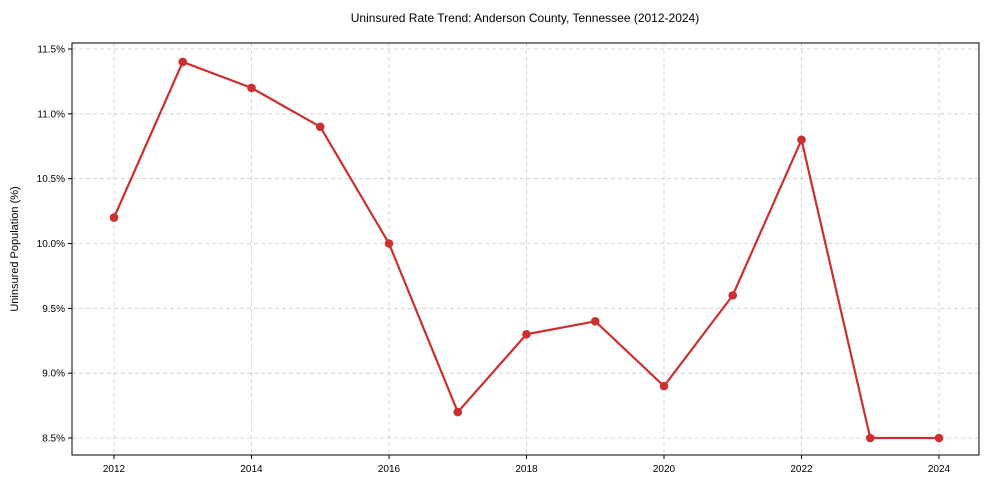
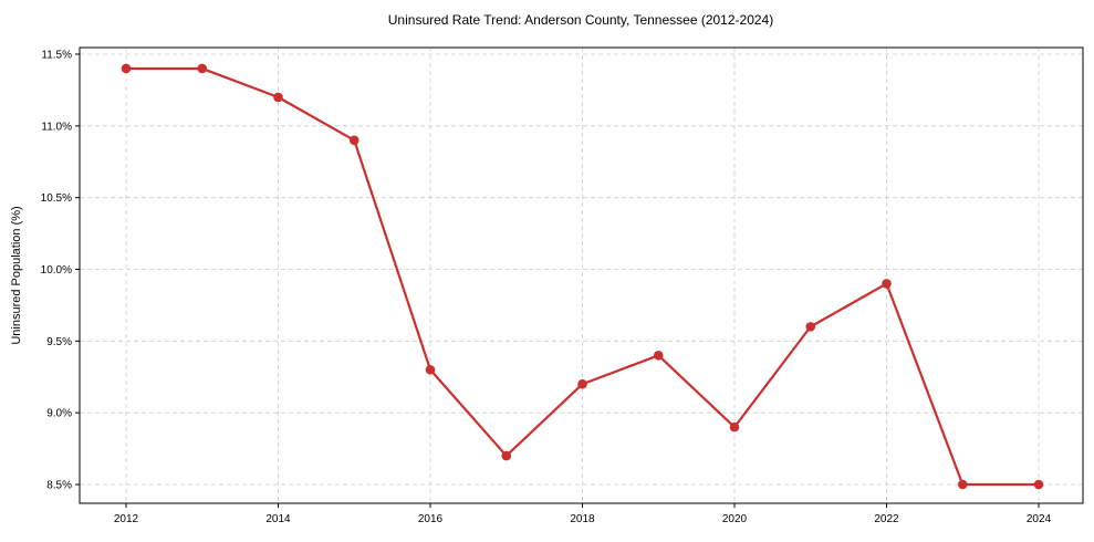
2012: 10.2% -> 11.4%
2016: 10.0% -> 9.3%
2018: 9.3% -> 9.2%
2022: 10.8% -> 9.9%
